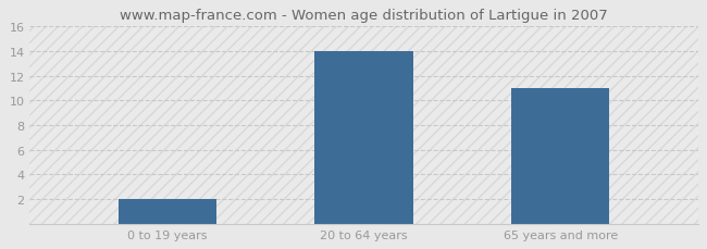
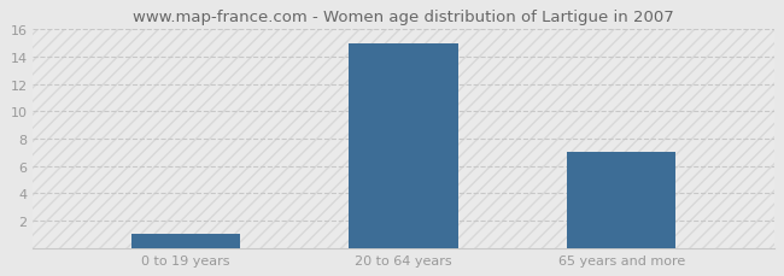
0 to 19 years: 2 -> 1
20 to 64 years: 14 -> 15
65 years and more: 11 -> 7
